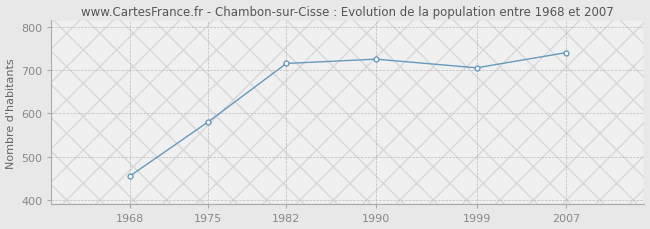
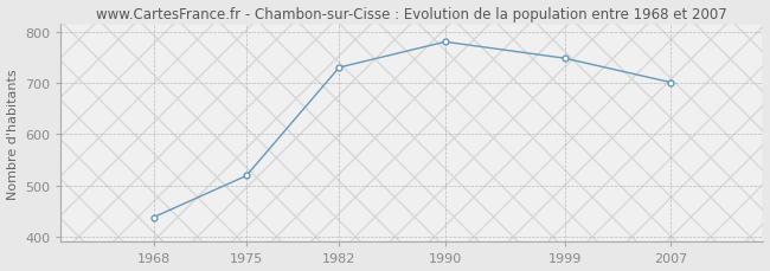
1968: 455 -> 438
1975: 580 -> 519
1982: 715 -> 730
1990: 725 -> 780
1999: 705 -> 748
2007: 740 -> 701
